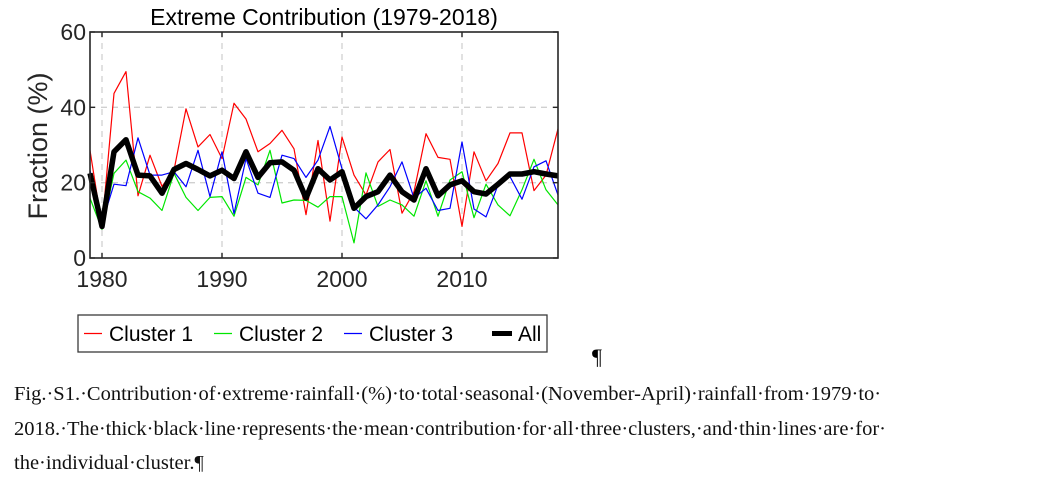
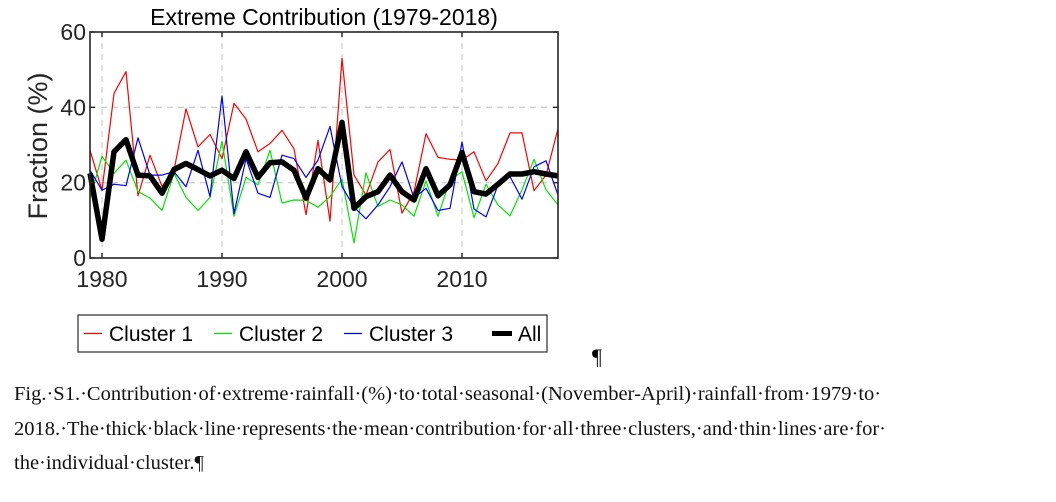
Cluster 1/1980: 8 -> 18
Cluster 2/1980: 8 -> 27
Cluster 3/1980: 9 -> 18
All/1980: 8 -> 5
Cluster 2/1990: 16 -> 31
Cluster 3/1990: 28 -> 43
Cluster 1/2000: 32 -> 53
Cluster 2/2000: 16 -> 21
Cluster 3/2000: 24 -> 19
All/2000: 23 -> 36
Cluster 1/2010: 8 -> 26
All/2010: 20 -> 28
